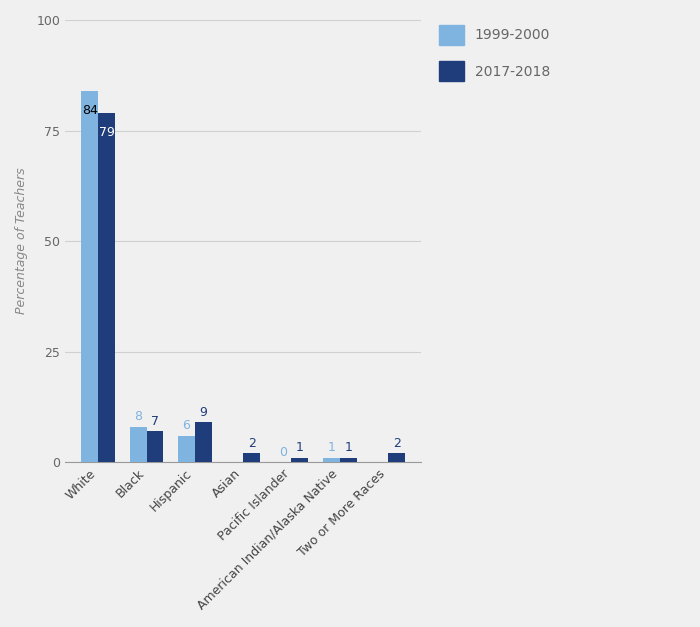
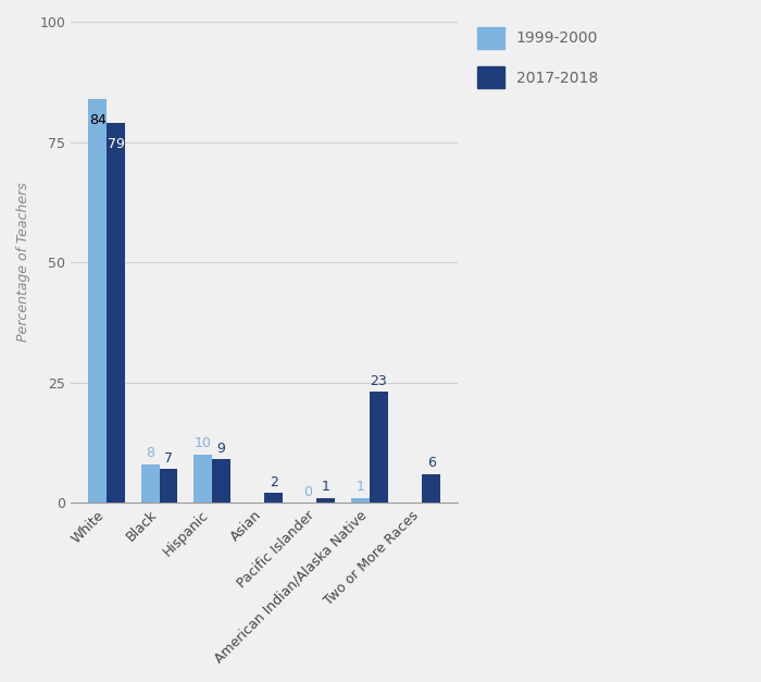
1999-2000/Hispanic: 6 -> 10
2017-2018/American Indian/Alaska Native: 1 -> 23
2017-2018/Two or More Races: 2 -> 6
